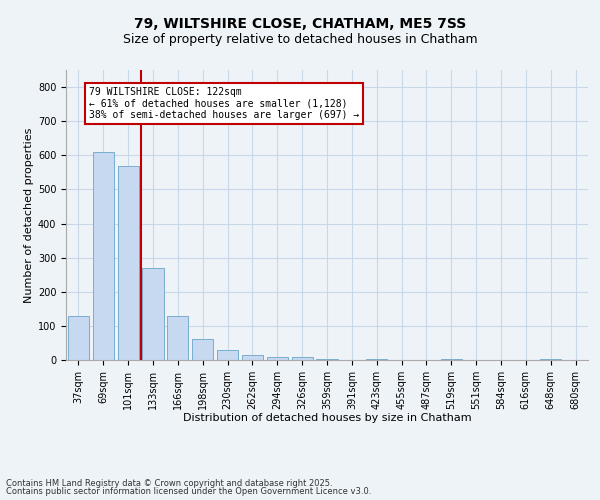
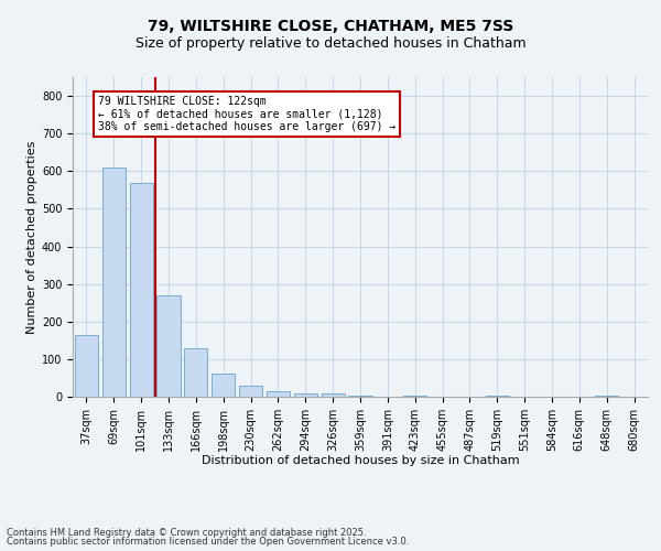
37sqm: 130 -> 165
